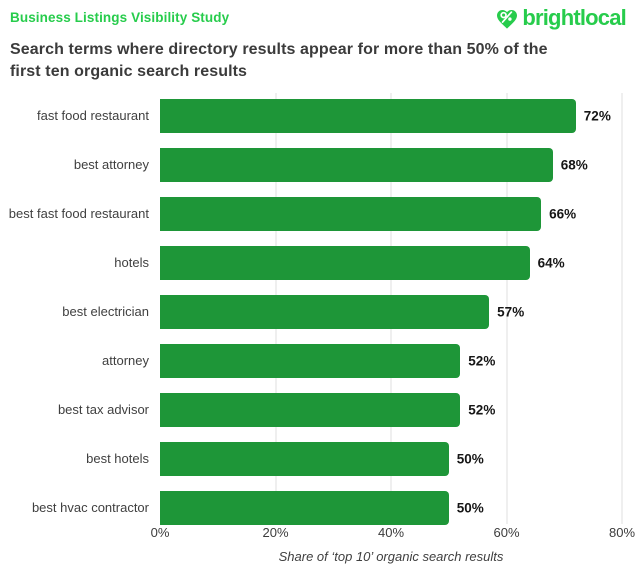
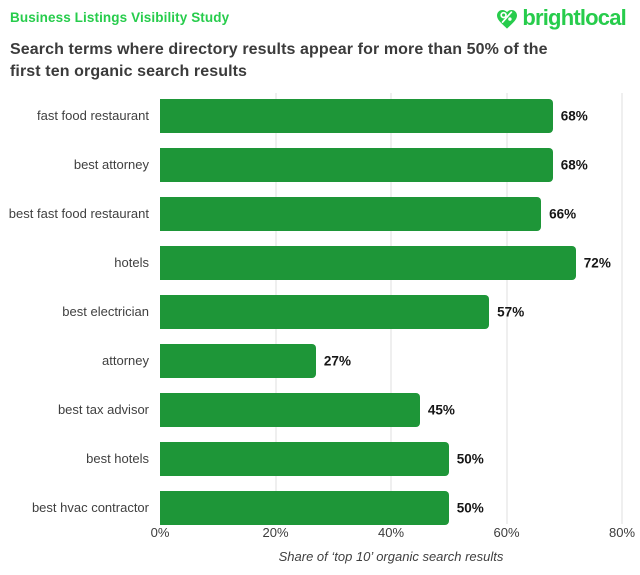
fast food restaurant: 72% -> 68%
hotels: 64% -> 72%
attorney: 52% -> 27%
best tax advisor: 52% -> 45%
